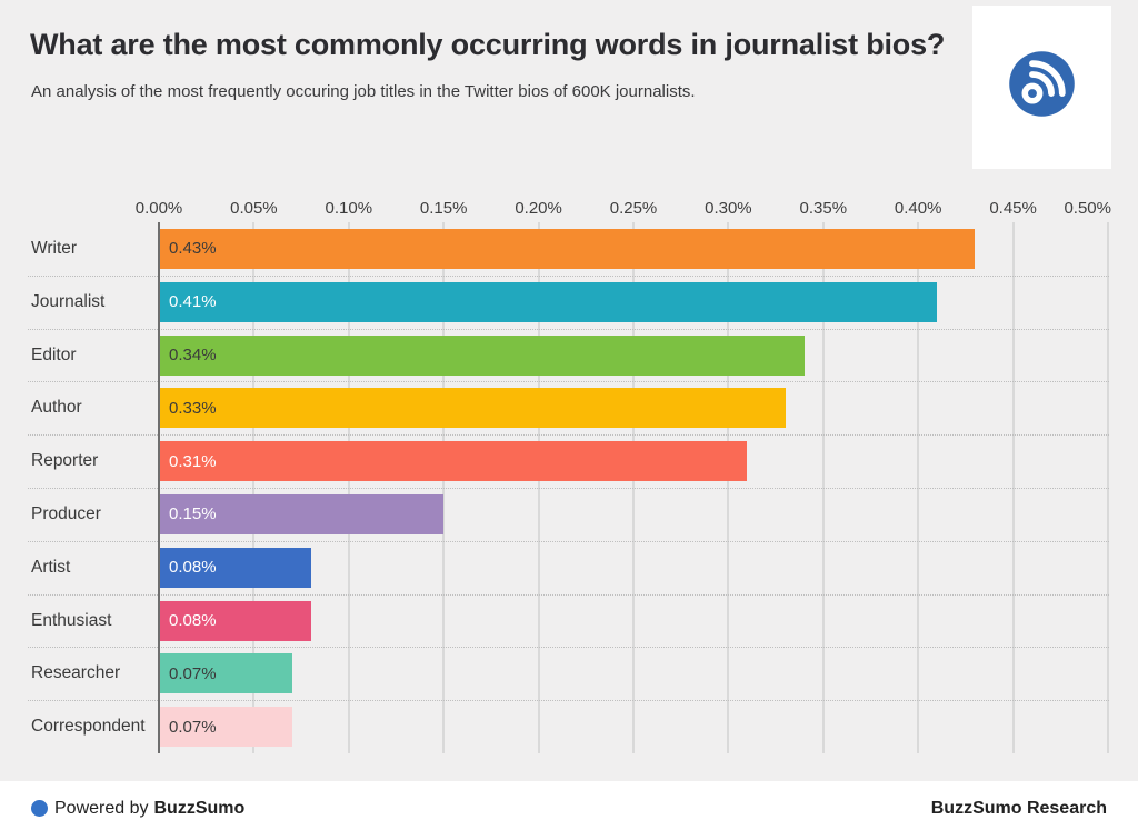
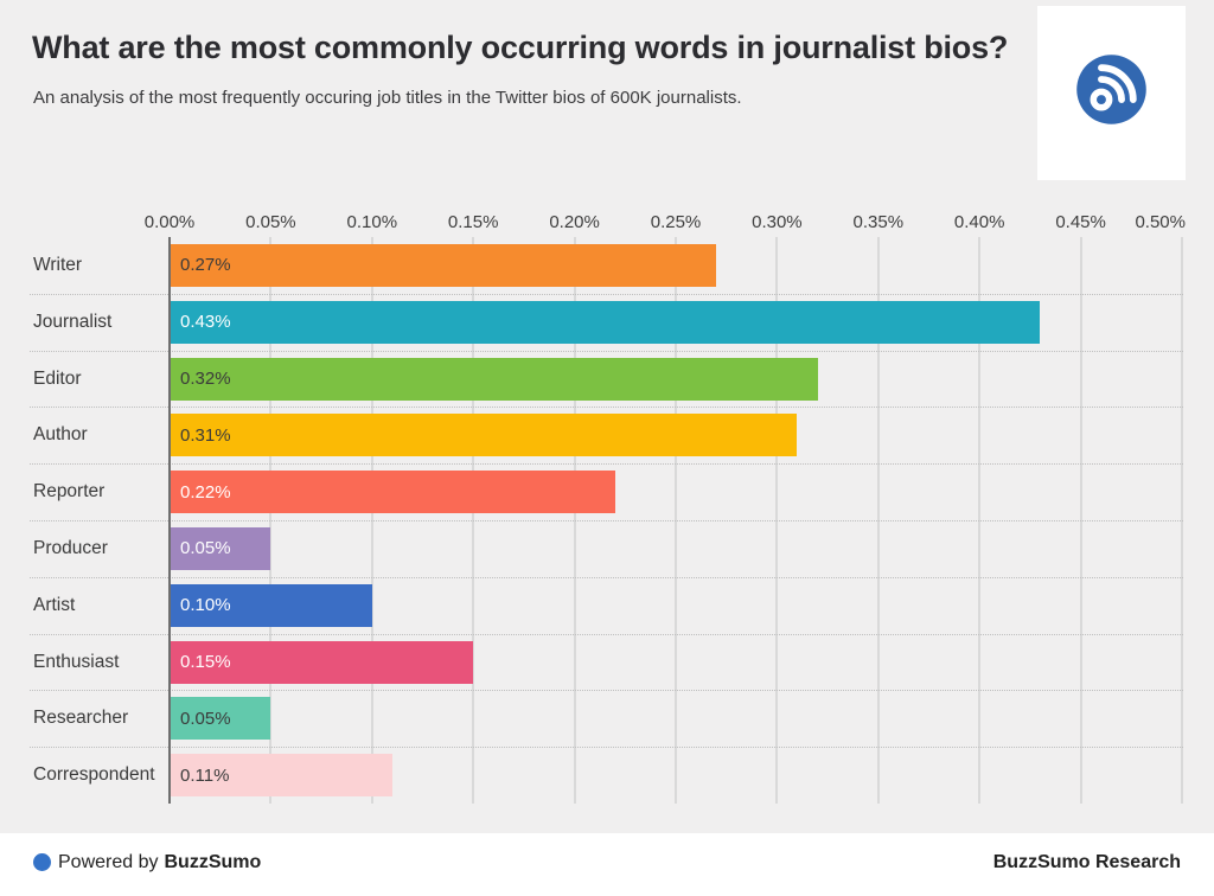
Writer: 0.43% -> 0.27%
Journalist: 0.41% -> 0.43%
Editor: 0.34% -> 0.32%
Author: 0.33% -> 0.31%
Reporter: 0.31% -> 0.22%
Producer: 0.15% -> 0.05%
Artist: 0.08% -> 0.10%
Enthusiast: 0.08% -> 0.15%
Researcher: 0.07% -> 0.05%
Correspondent: 0.07% -> 0.11%
